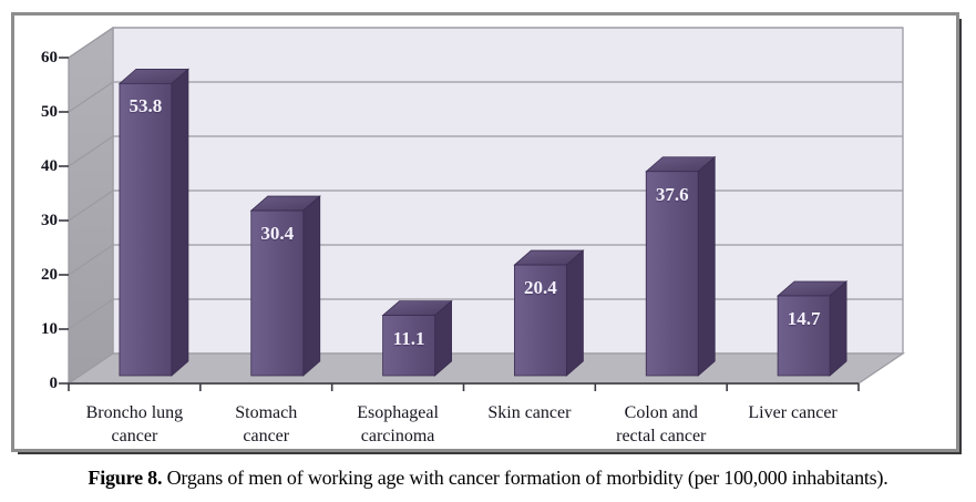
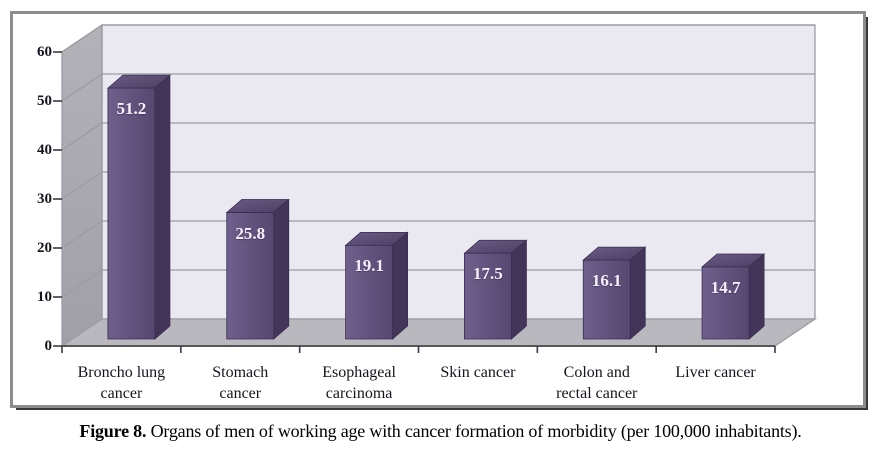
Broncho lung cancer: 53.8 -> 51.2
Stomach cancer: 30.4 -> 25.8
Esophageal carcinoma: 11.1 -> 19.1
Skin cancer: 20.4 -> 17.5
Colon and rectal cancer: 37.6 -> 16.1
